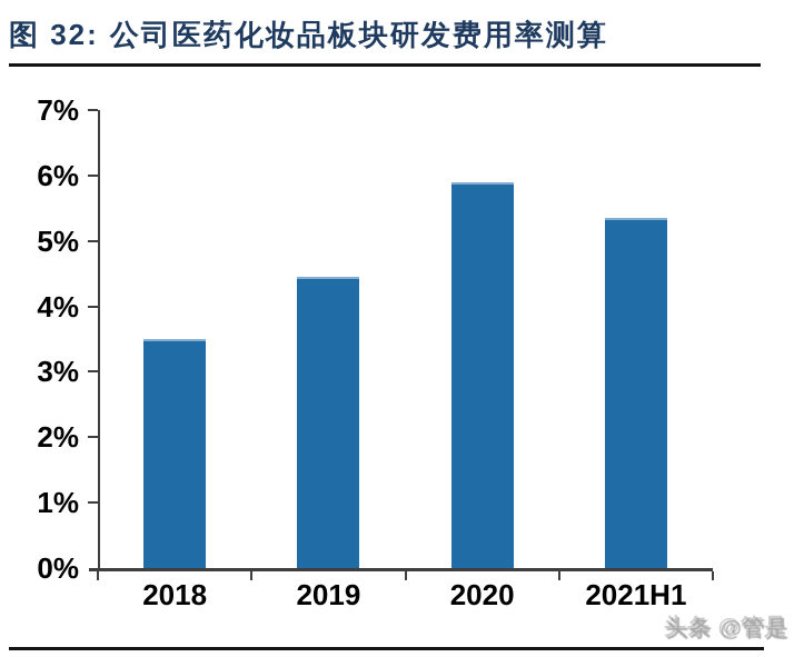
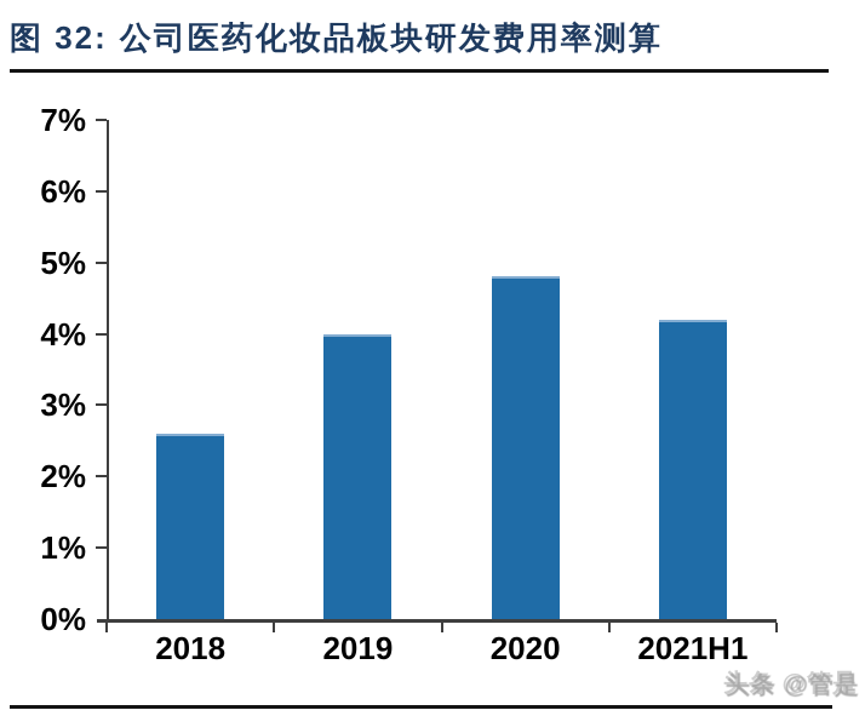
2018: 3.5% -> 2.6%
2019: 4.5% -> 4.0%
2020: 5.9% -> 4.8%
2021H1: 5.3% -> 4.2%
